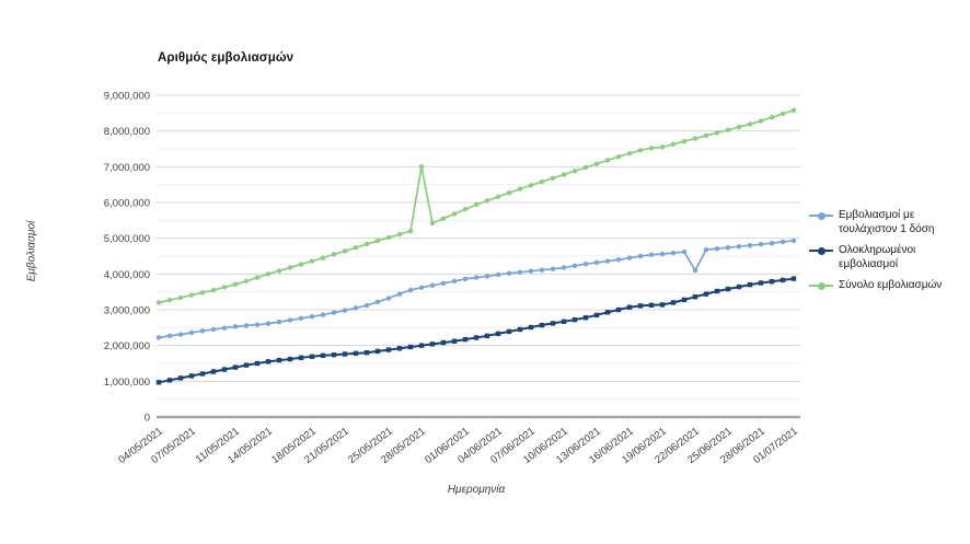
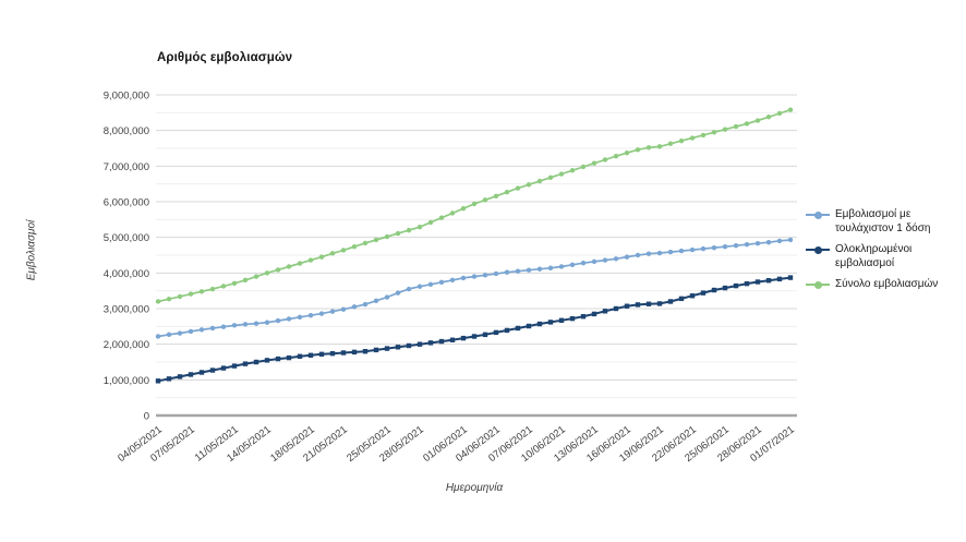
Σύνολο εμβολιασμών/28/05/2021: 7000000 -> 5300000
Εμβολιασμοί με τουλάχιστον 1 δόση/22/06/2021: 4100000 -> 4600000
